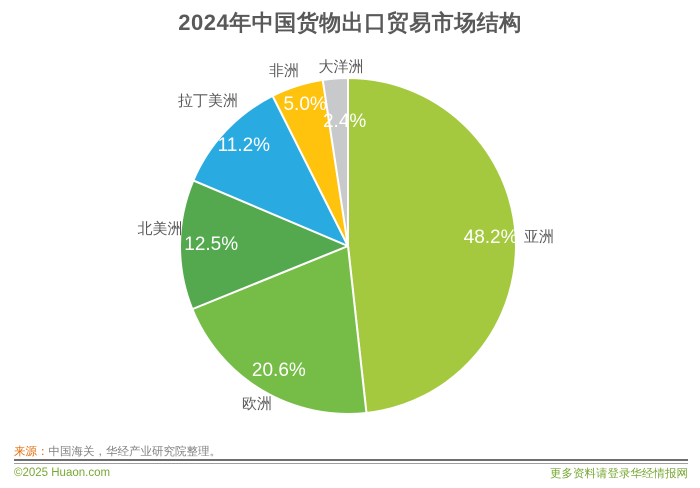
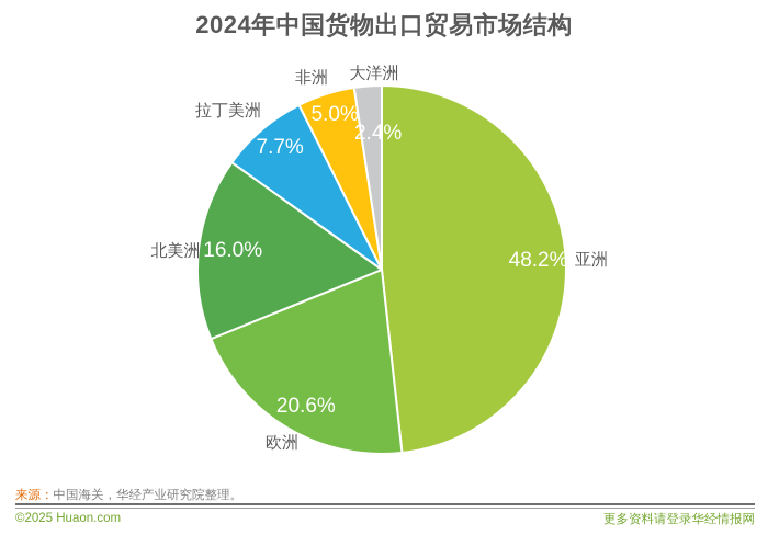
北美洲: 12.5% -> 16.0%
拉丁美洲: 11.2% -> 7.7%
